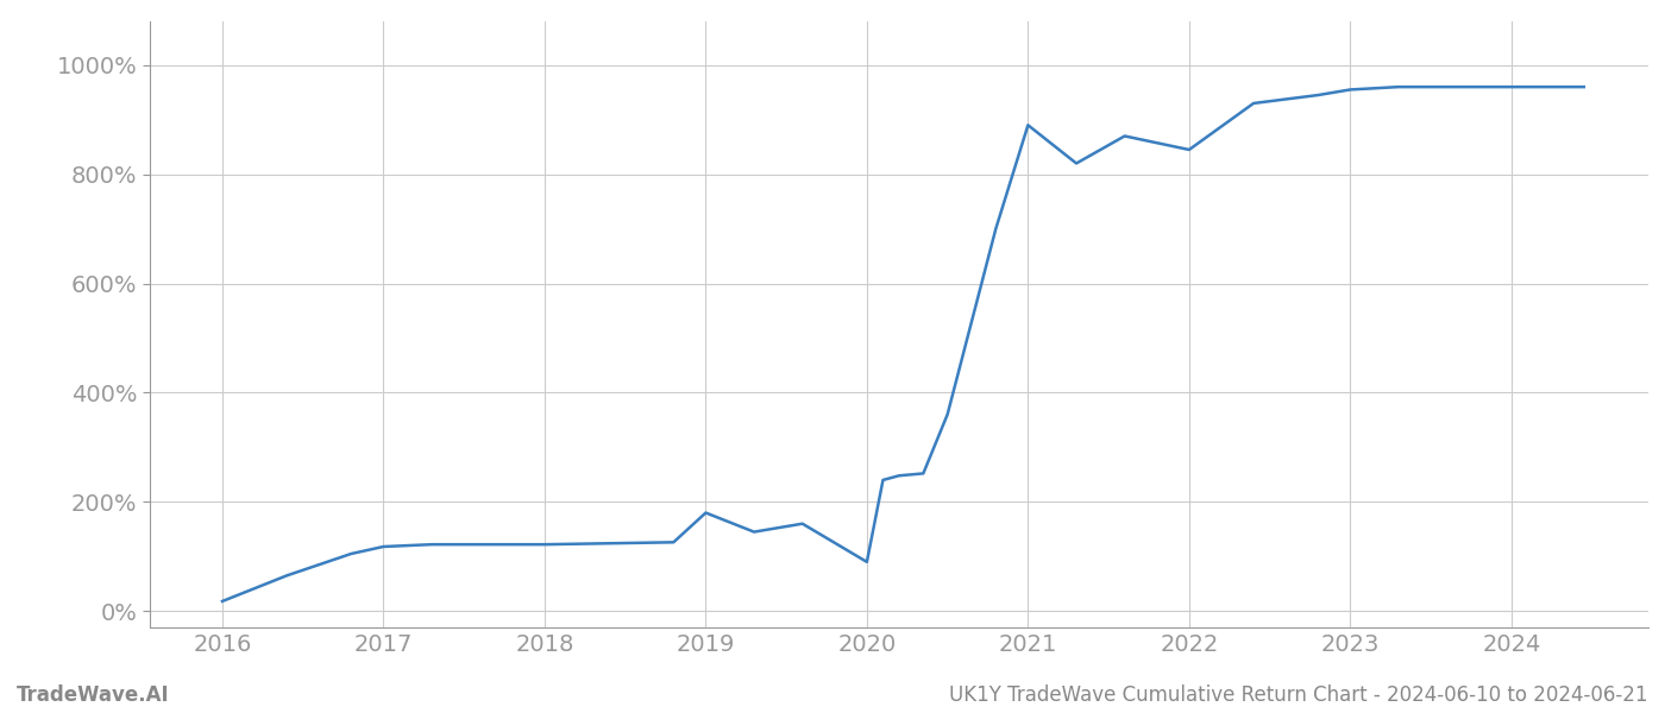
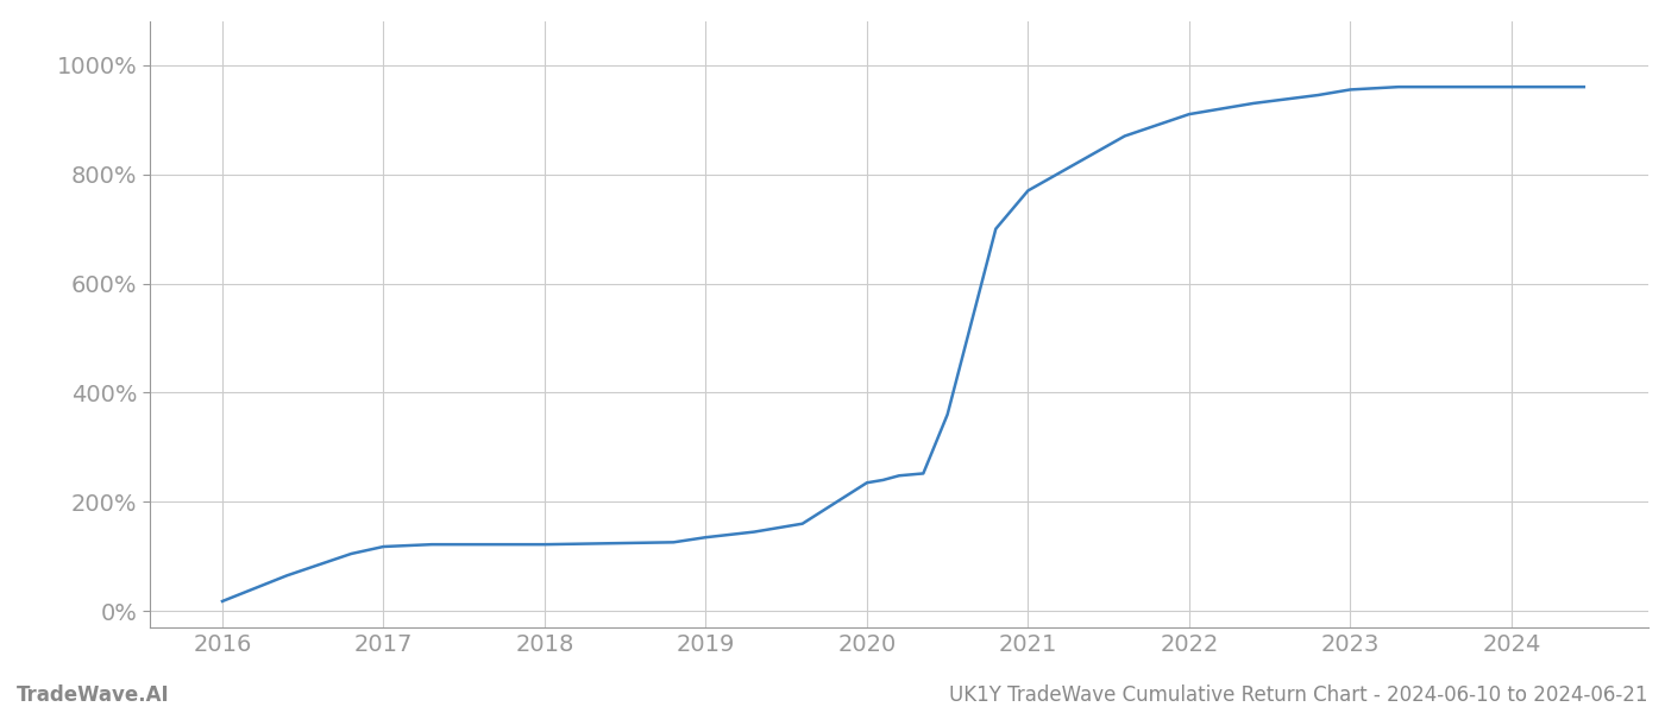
2019: 180% -> 135%
2020: 90% -> 235%
2021: 890% -> 770%
2022: 845% -> 910%
